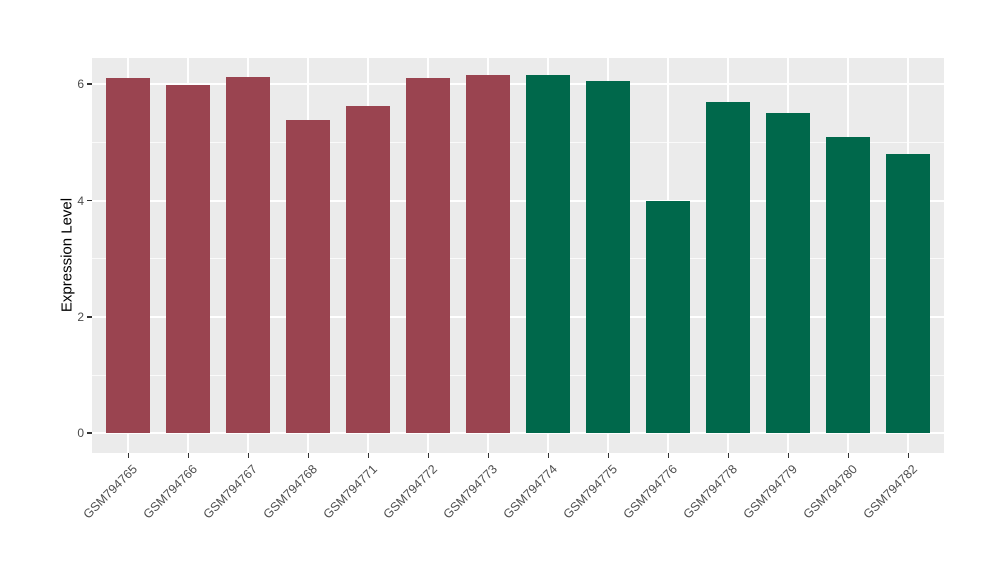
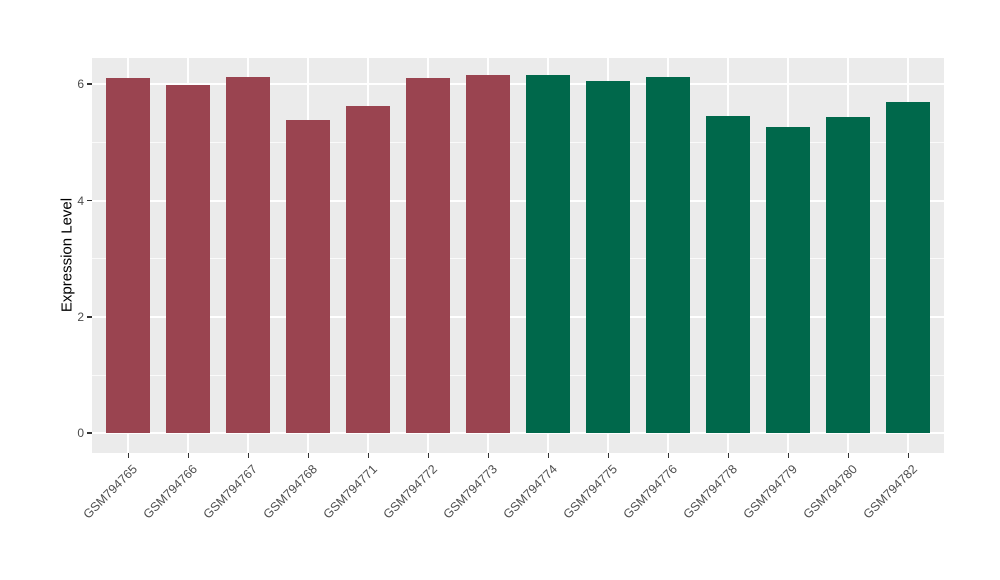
GSM794776: 4.0 -> 6.1
GSM794778: 5.7 -> 5.5
GSM794779: 5.5 -> 5.3
GSM794780: 5.1 -> 5.4
GSM794782: 4.8 -> 5.7
